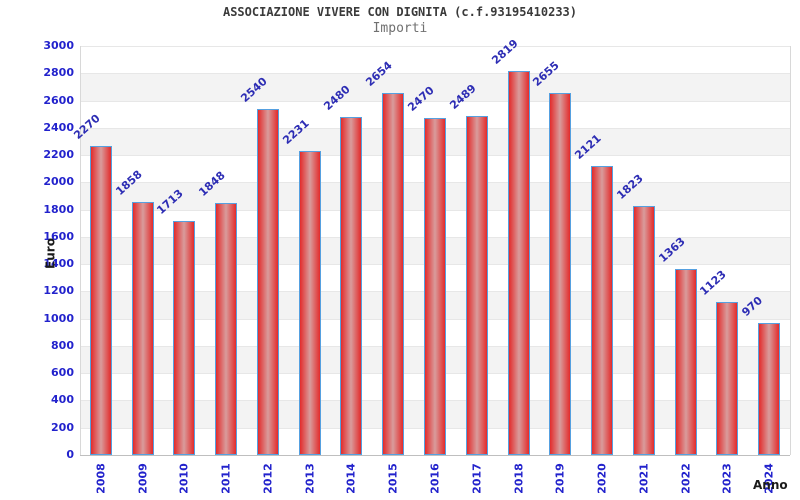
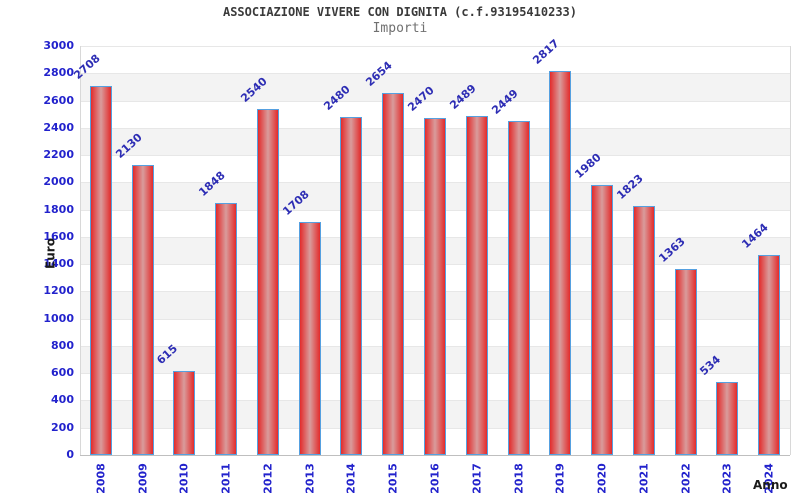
2008: 2270 -> 2708
2009: 1858 -> 2130
2010: 1713 -> 615
2013: 2231 -> 1708
2018: 2819 -> 2449
2019: 2655 -> 2817
2020: 2121 -> 1980
2023: 1123 -> 534
2024: 970 -> 1464
